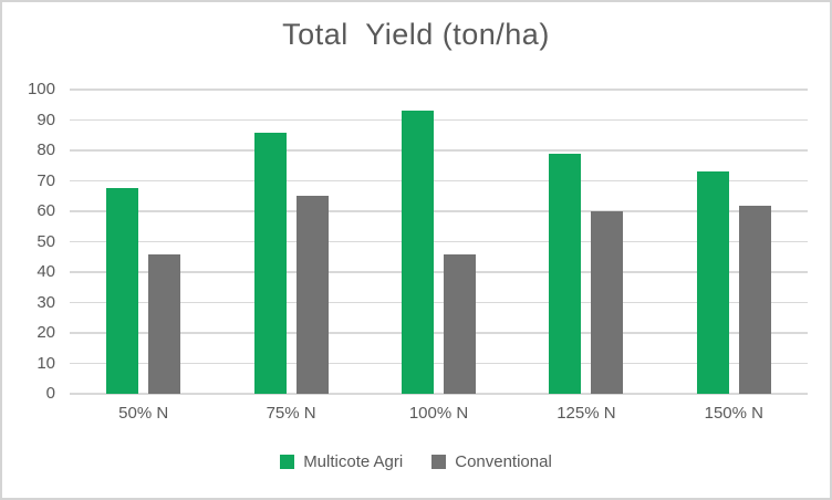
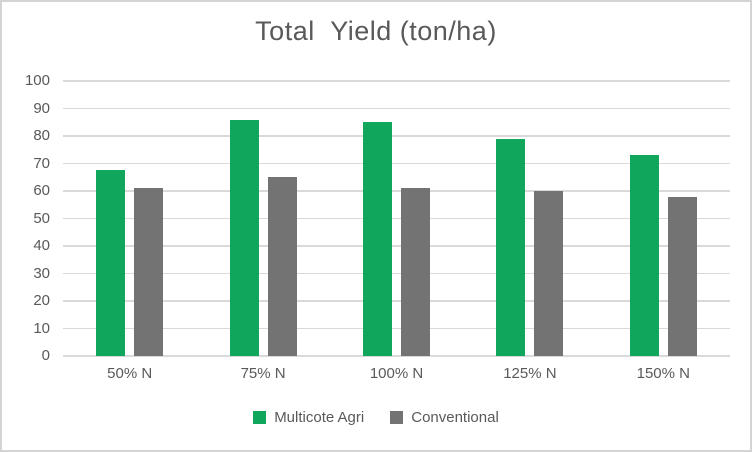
Conventional/50% N: 46 -> 61
Multicote Agri/100% N: 93 -> 85
Conventional/100% N: 46 -> 61
Conventional/150% N: 62 -> 58
